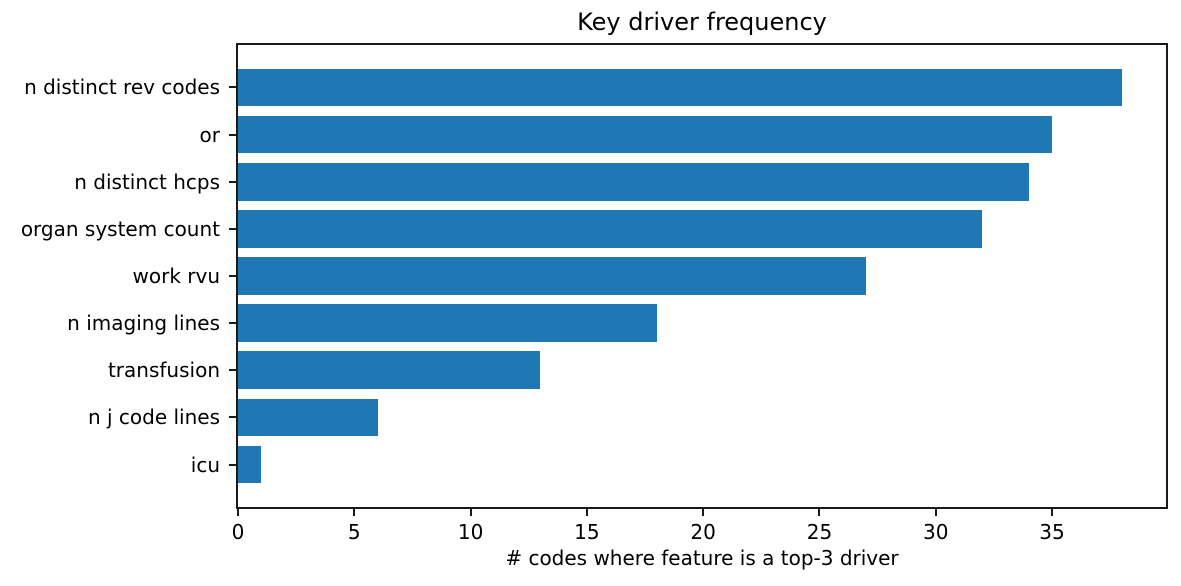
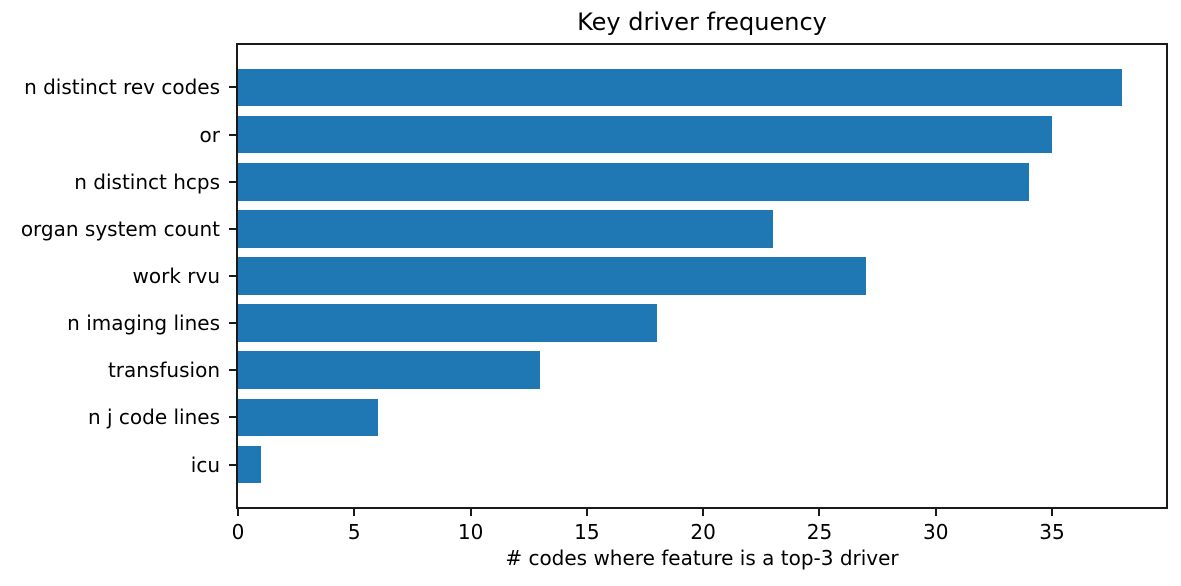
organ system count: 32 -> 23
